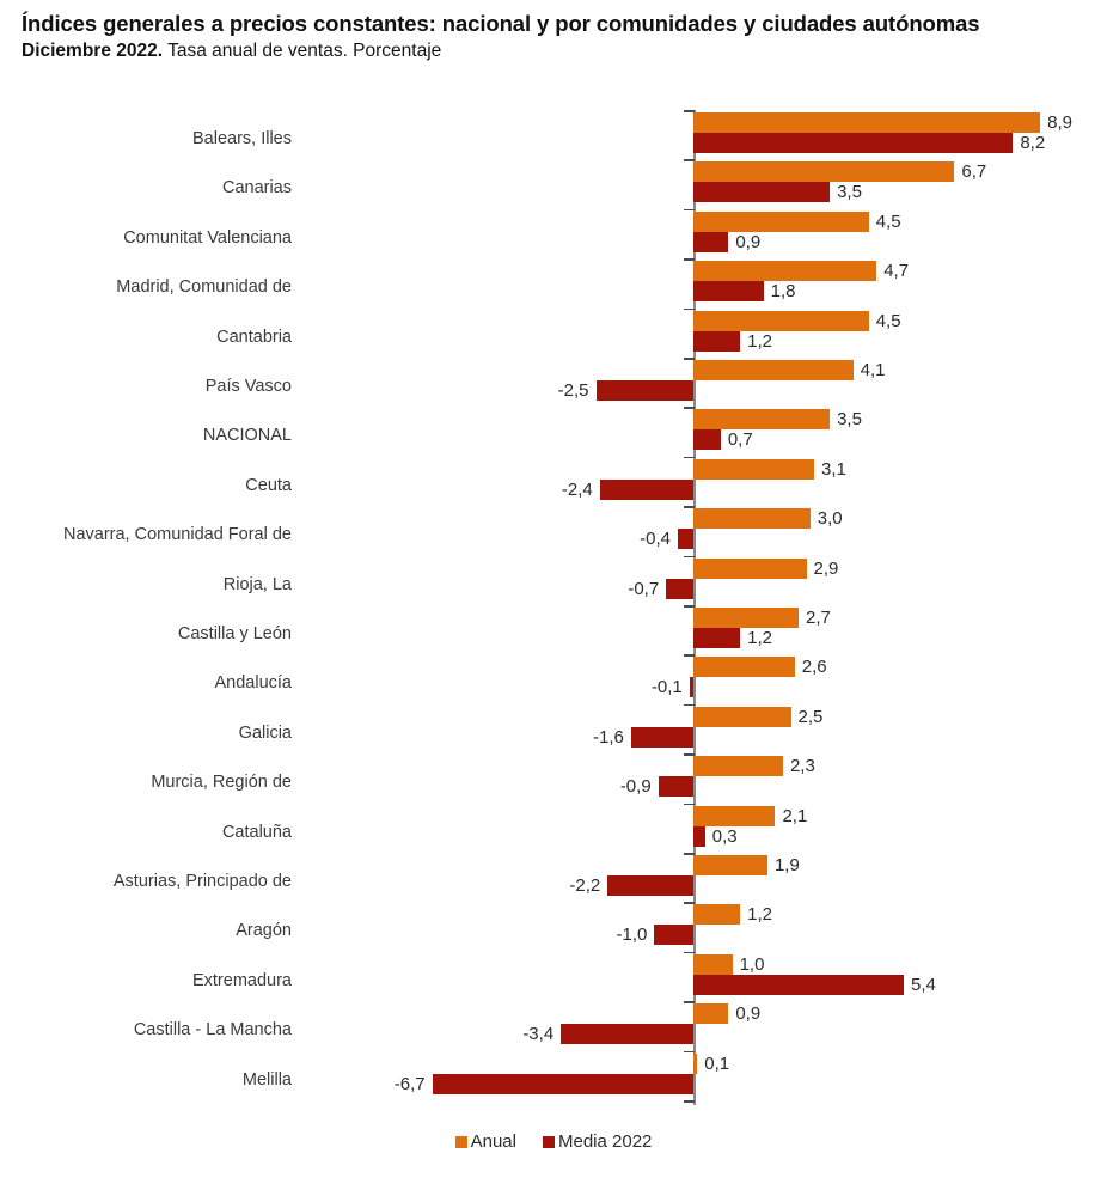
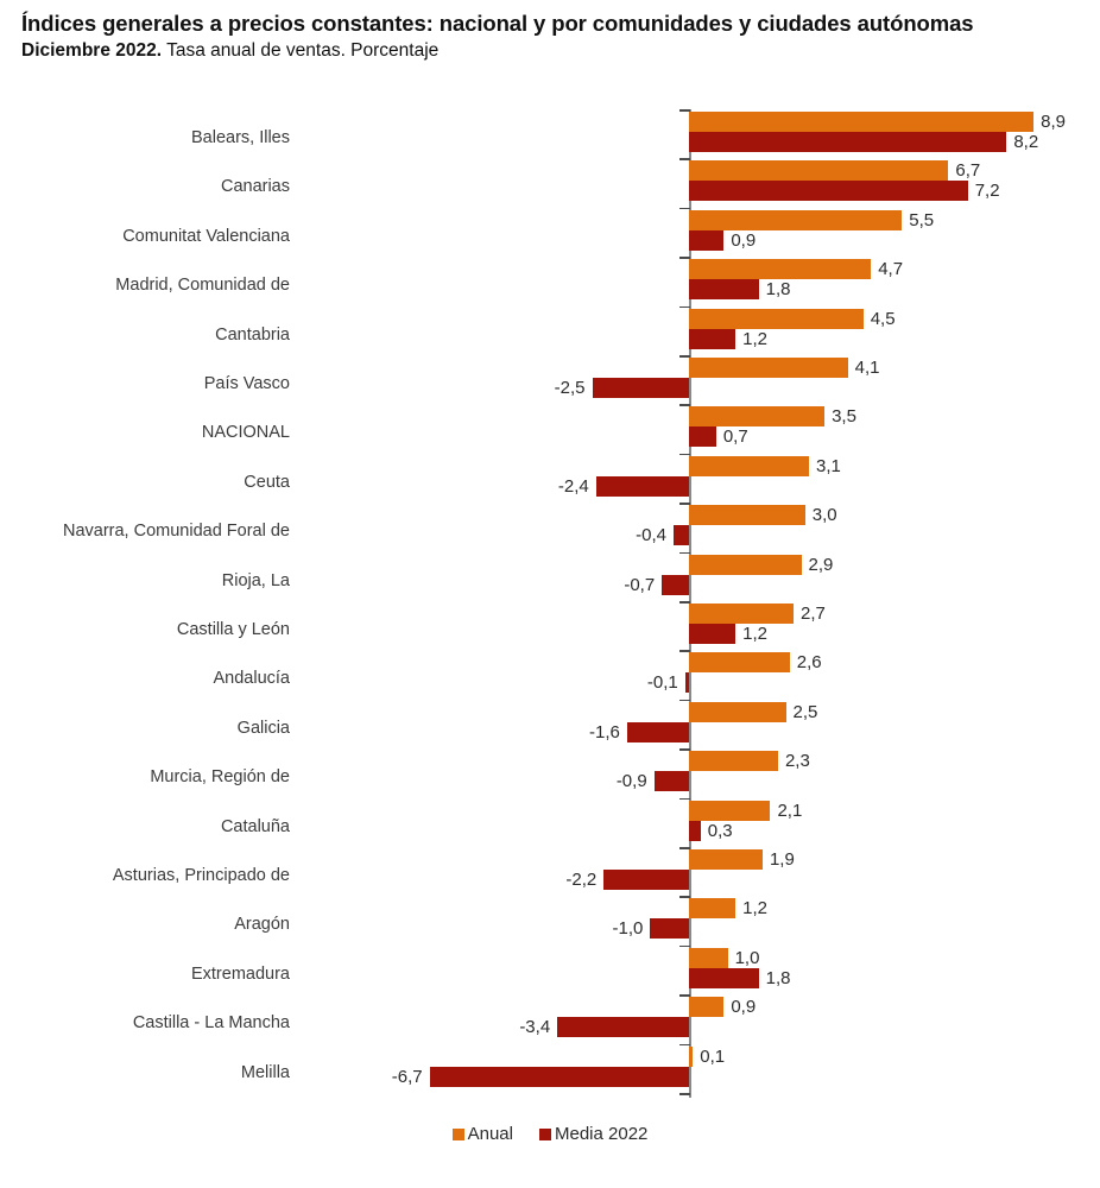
Media 2022/Canarias: 3,5 -> 7,2
Anual/Comunitat Valenciana: 4,5 -> 5,5
Media 2022/Extremadura: 5,4 -> 1,8
